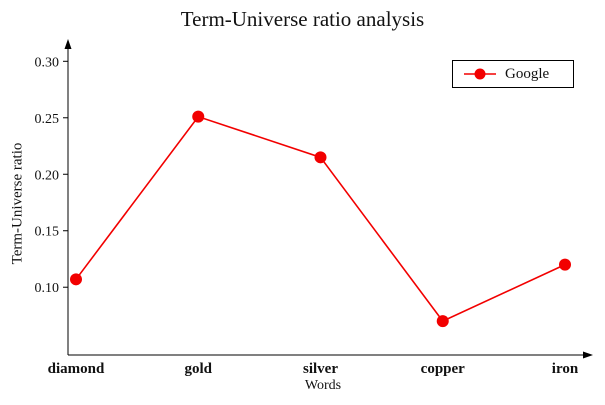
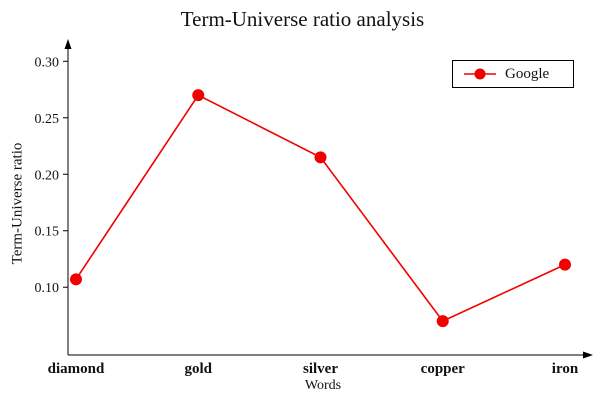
gold: 0.251 -> 0.270
